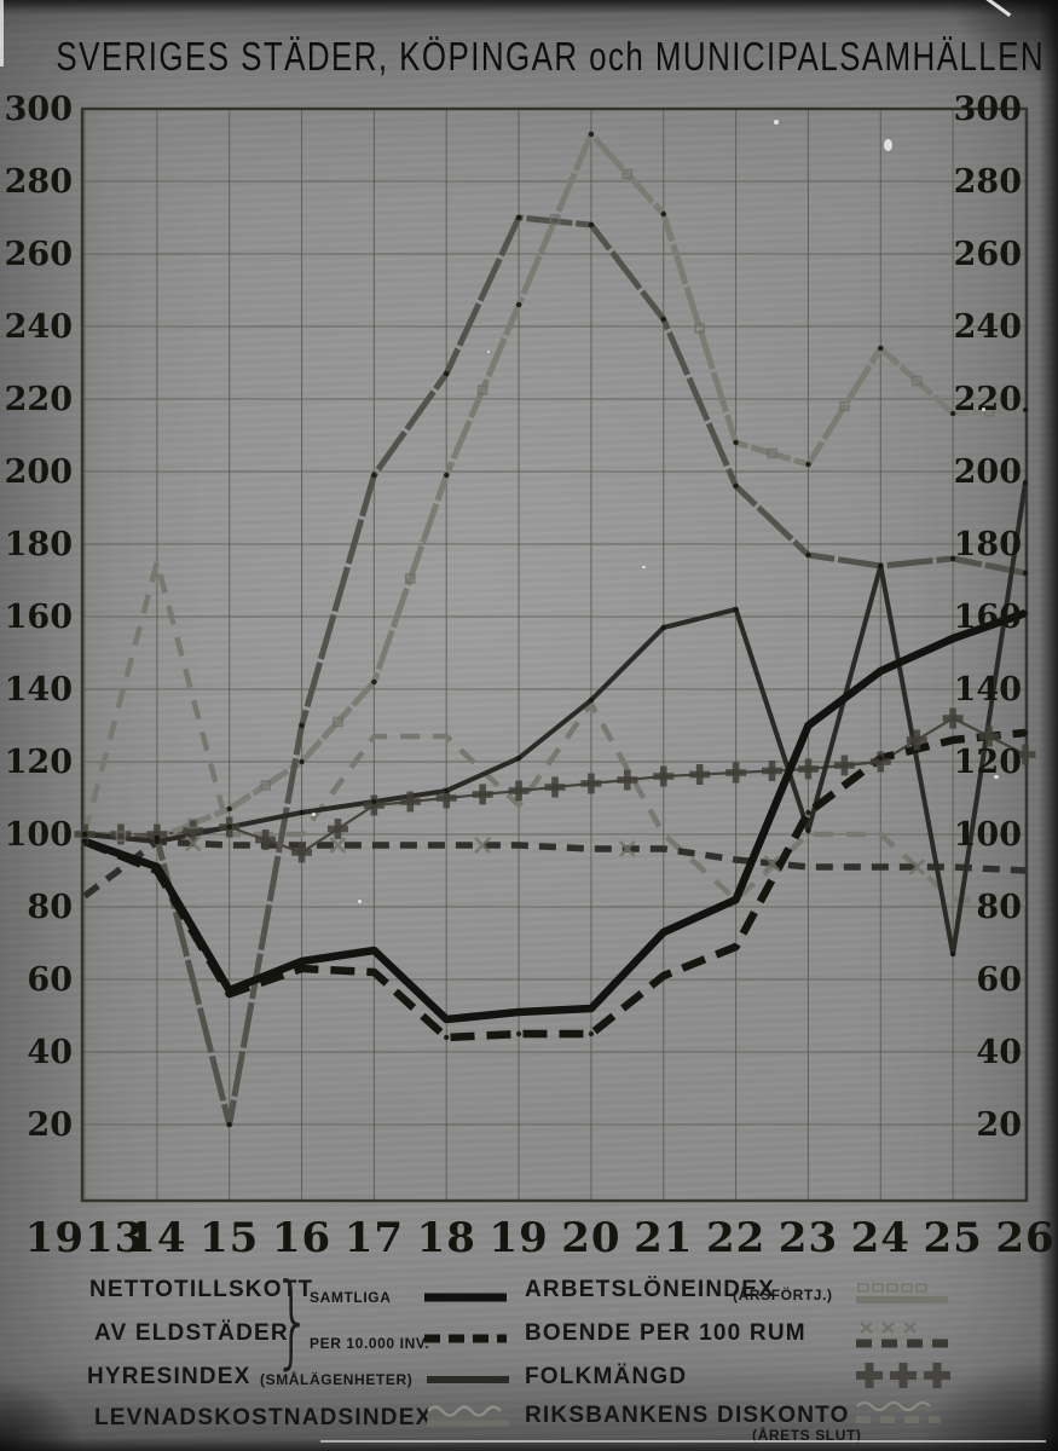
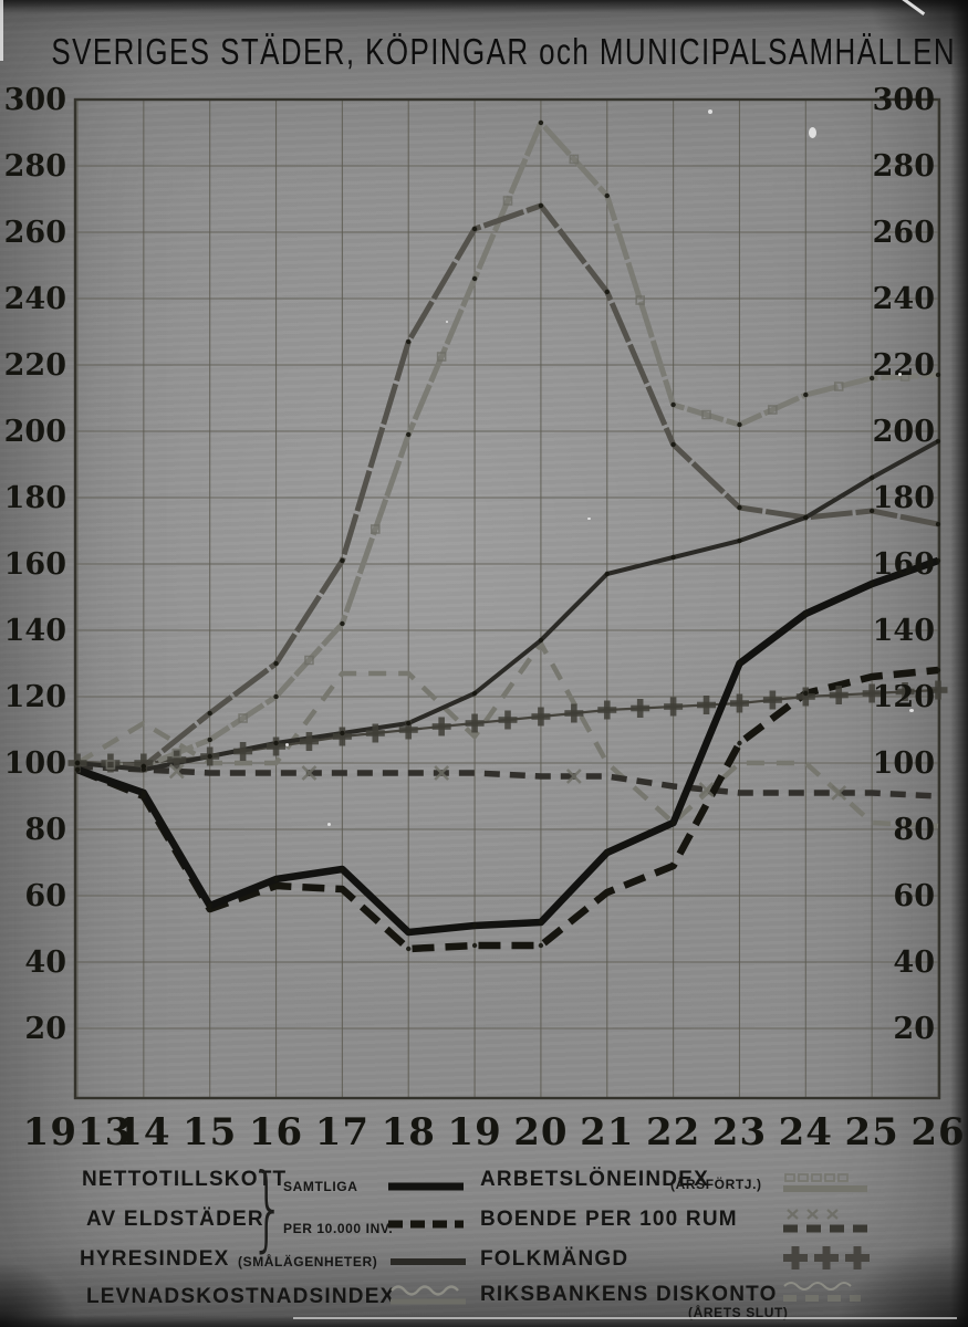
BOENDE PER 100 RUM/1913: 83 -> 99
RIKSBANKENS DISKONTO (ÅRETS SLUT)/14: 175 -> 112
LEVNADSKOSTNADSINDEX/15: 20 -> 115
FOLKMÄNGD/16: 95 -> 105
LEVNADSKOSTNADSINDEX/17: 199 -> 161
LEVNADSKOSTNADSINDEX/19: 270 -> 261
HYRESINDEX (SMÅLÄGENHETER)/23: 101 -> 167
ARBETSLÖNEINDEX (ÅRSFÖRTJ.)/24: 234 -> 211
FOLKMÄNGD/25: 132 -> 121
HYRESINDEX (SMÅLÄGENHETER)/25: 67 -> 186
